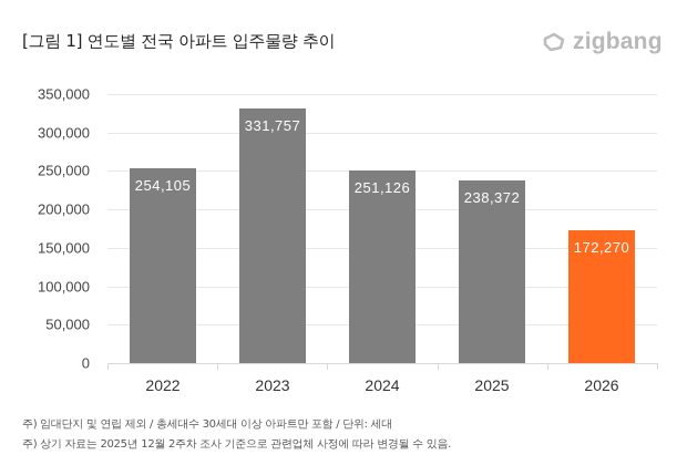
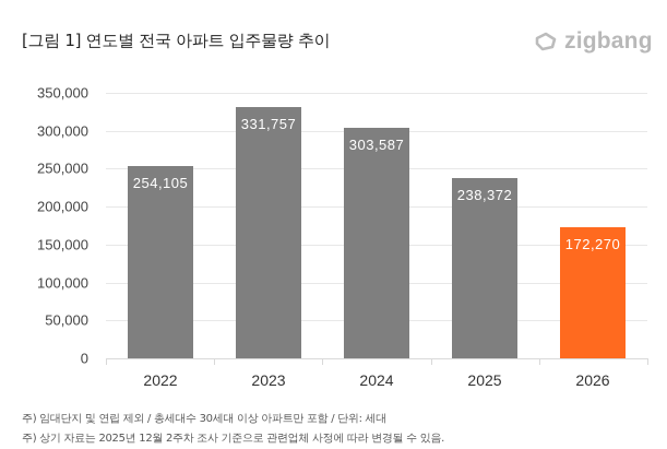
2024: 251,126 -> 303,587
